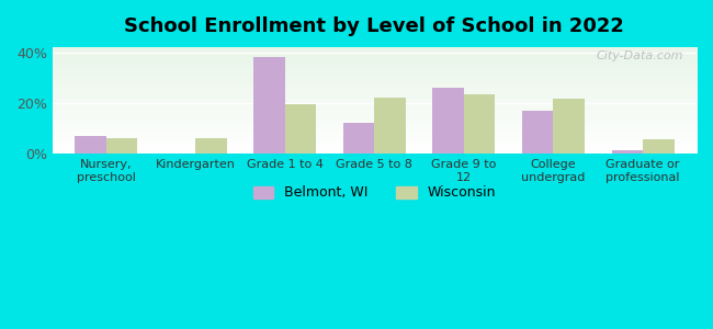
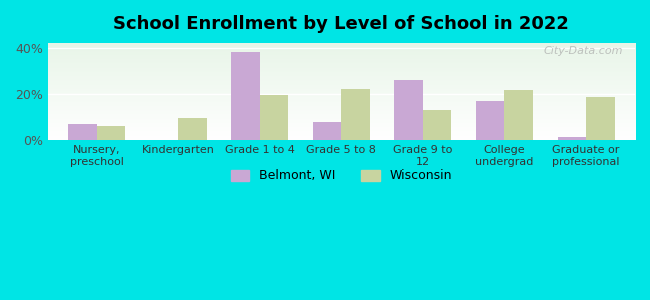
Wisconsin/Kindergarten: 6.0% -> 9.5%
Belmont, WI/Grade 5 to 8: 12.0% -> 8.0%
Wisconsin/Grade 9 to 12: 23.5% -> 13.0%
Wisconsin/Graduate or professional: 5.5% -> 18.5%
